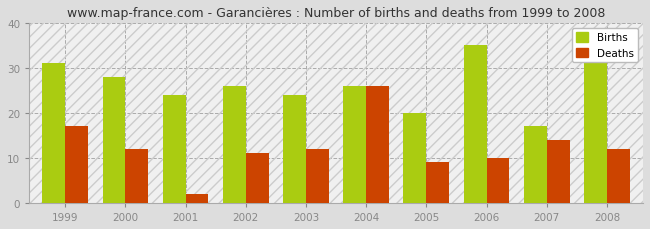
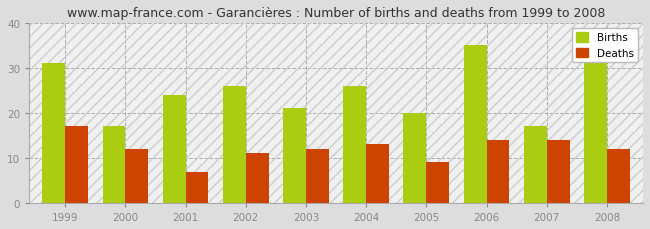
Births/2000: 28 -> 17
Deaths/2001: 2 -> 7
Births/2003: 24 -> 21
Deaths/2004: 26 -> 13
Deaths/2006: 10 -> 14
